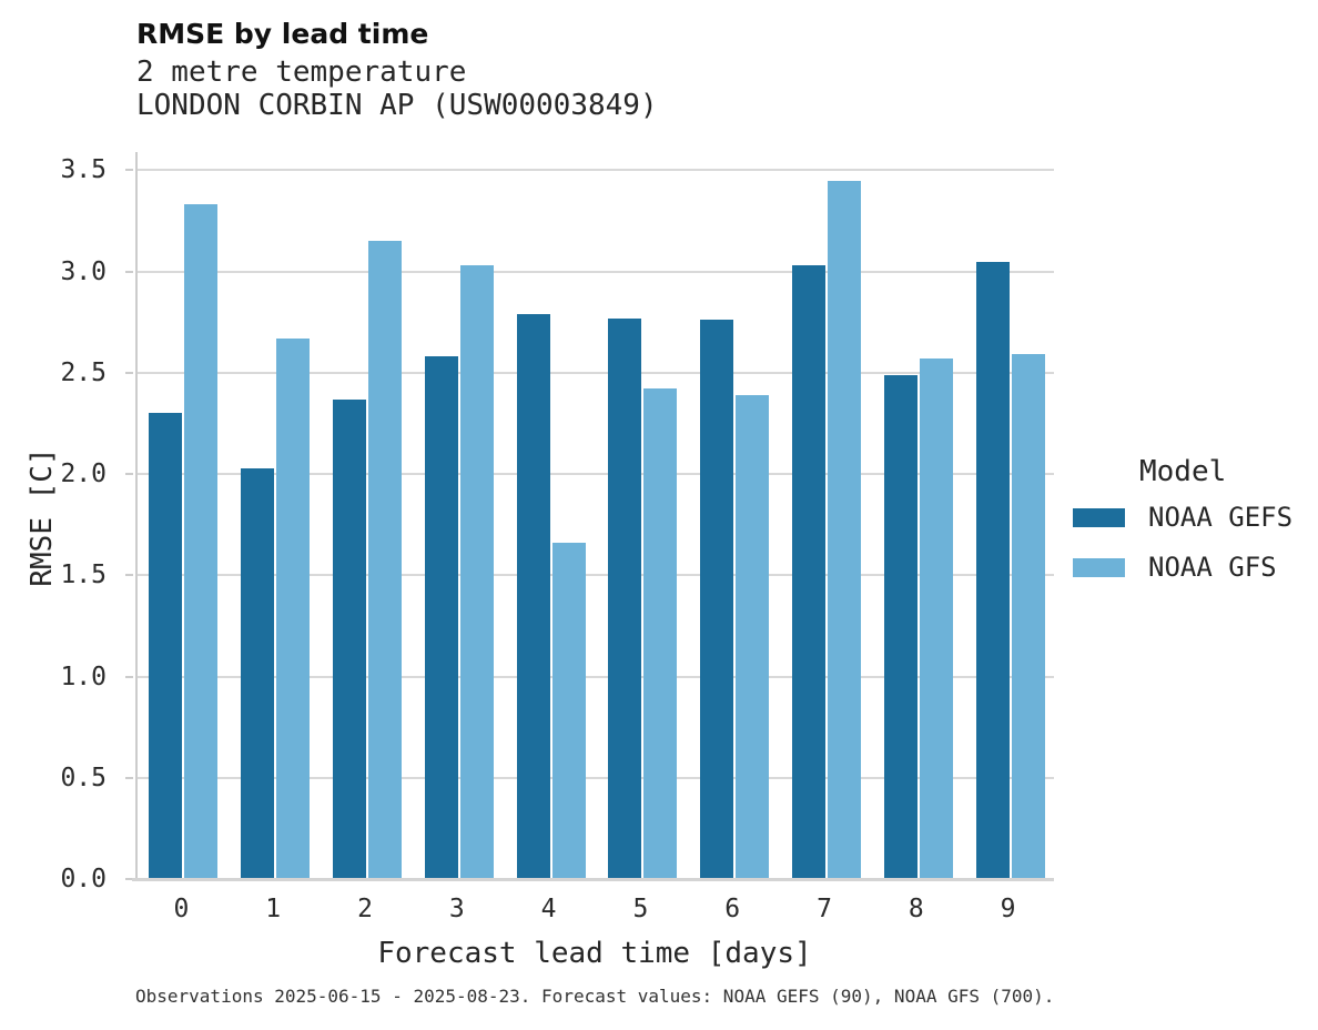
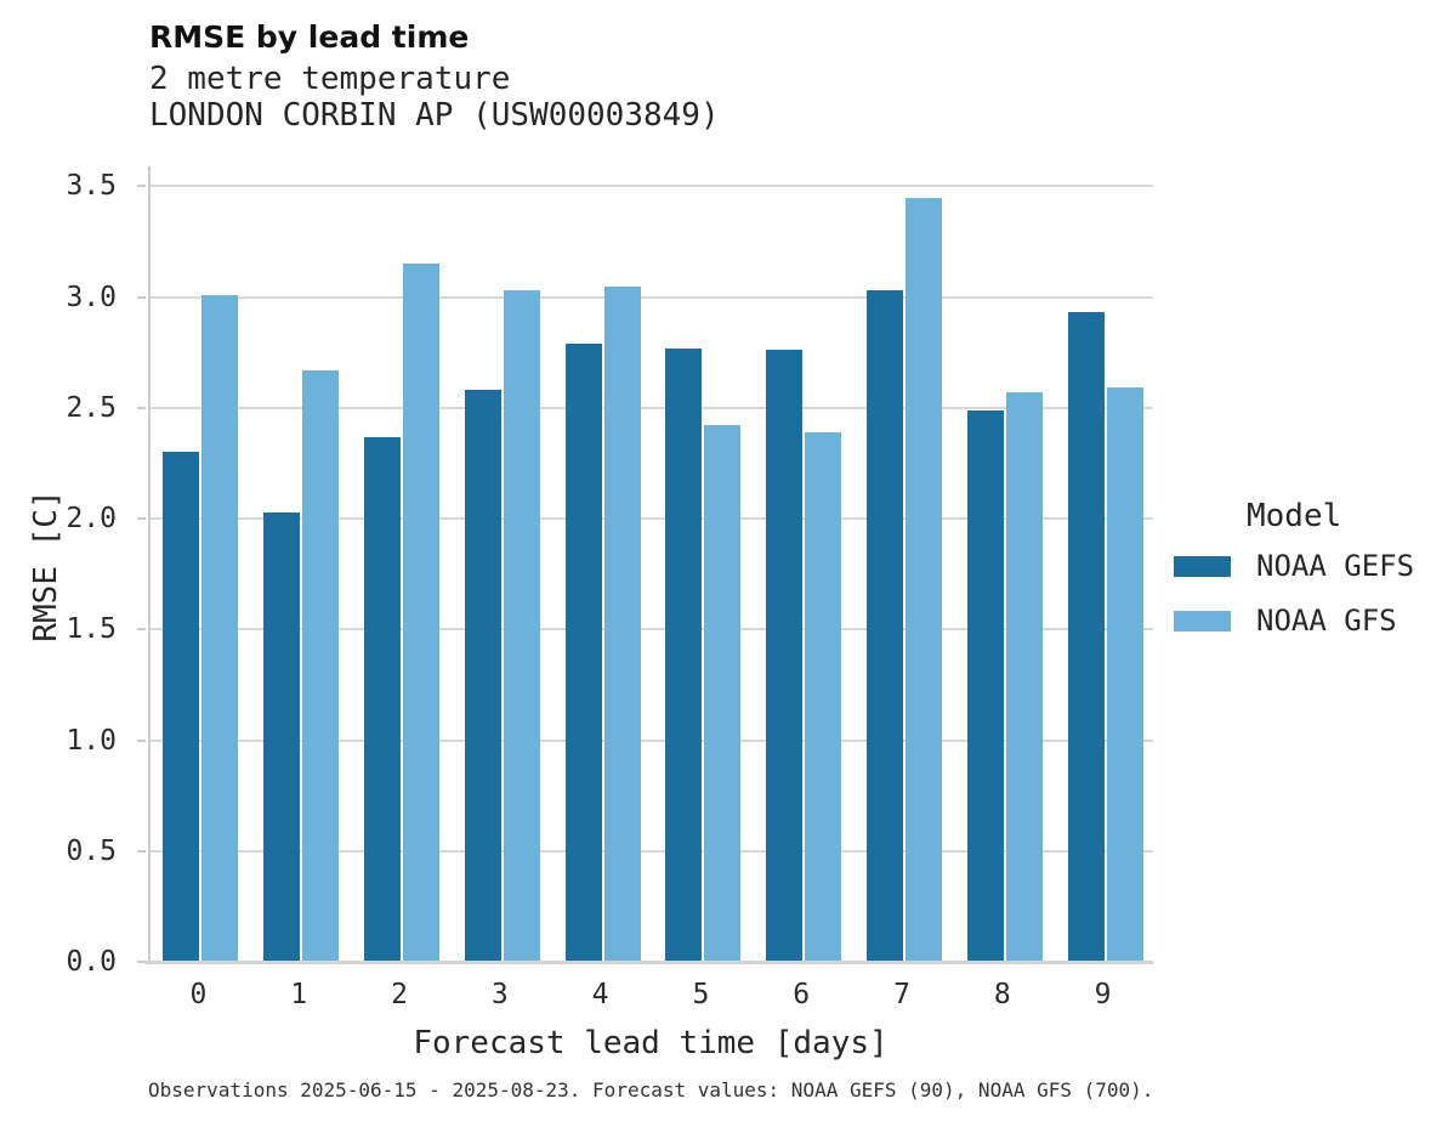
NOAA GFS/0: 3.33 -> 3.01
NOAA GFS/4: 1.66 -> 3.05
NOAA GEFS/9: 3.05 -> 2.93
